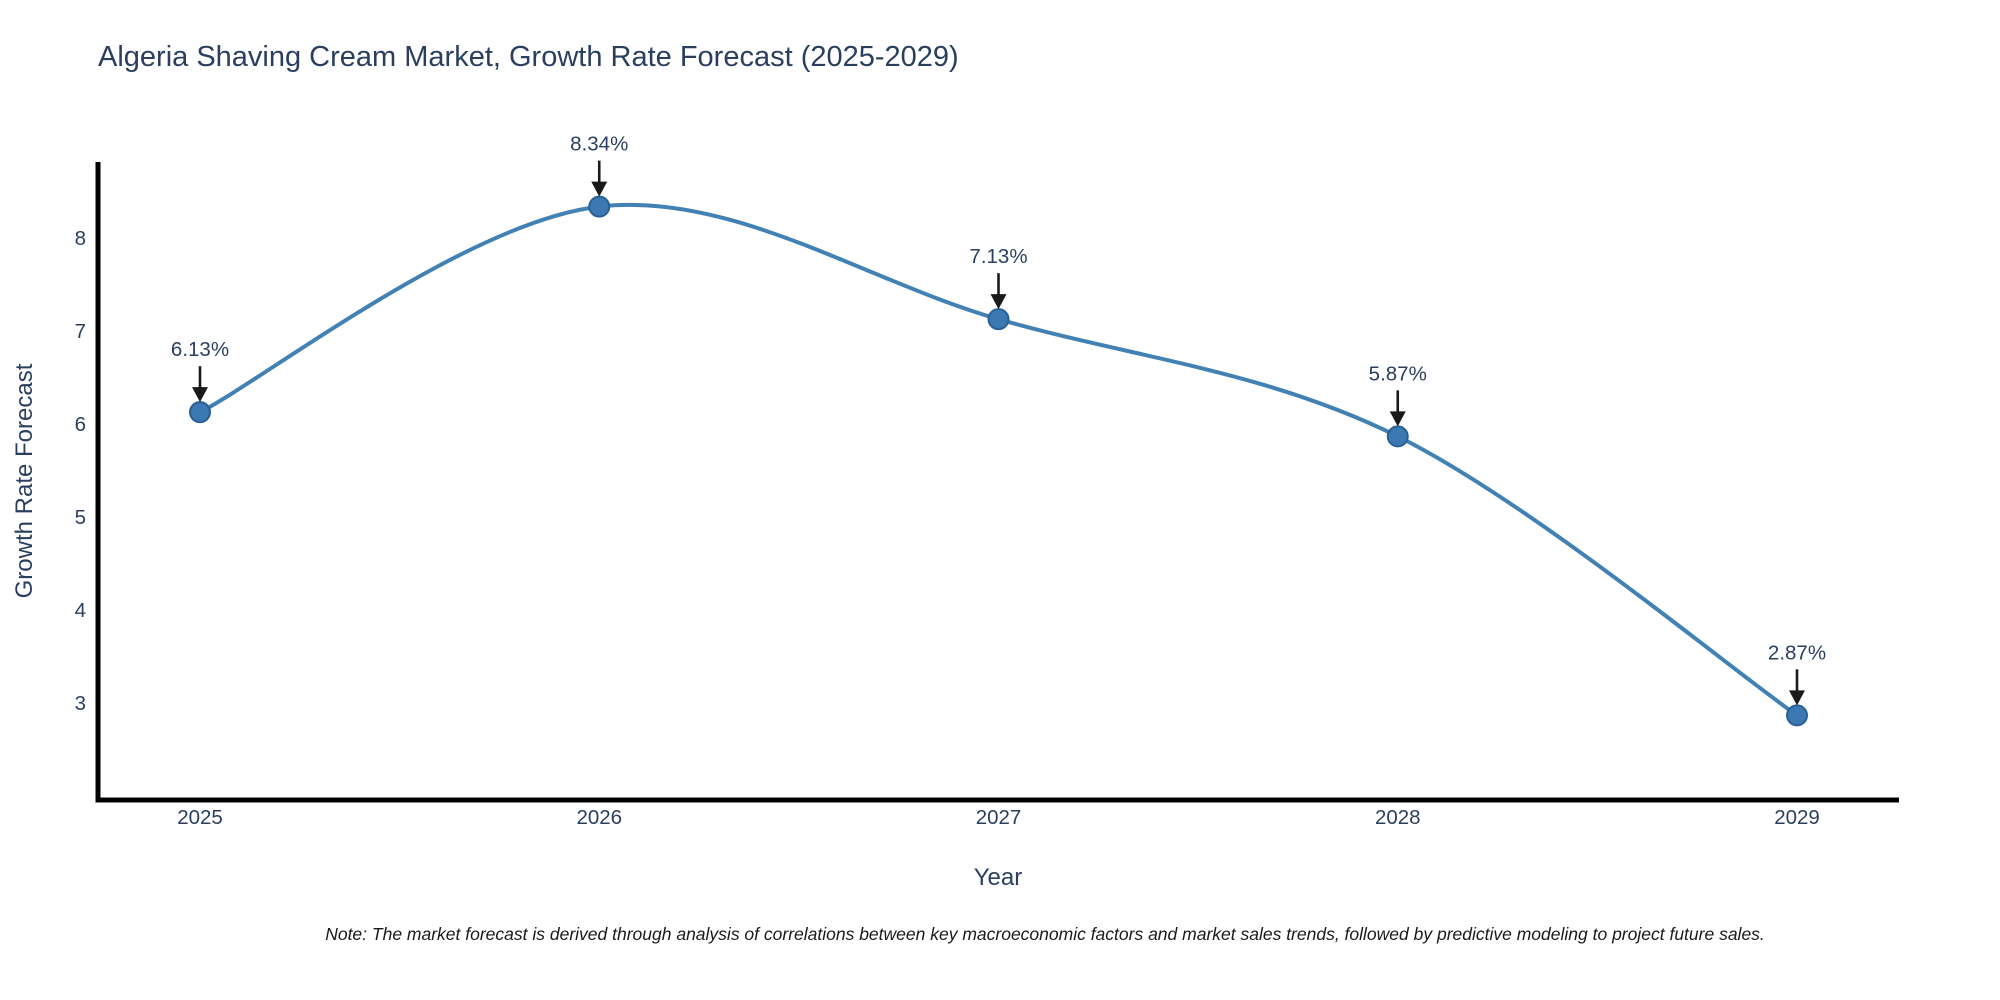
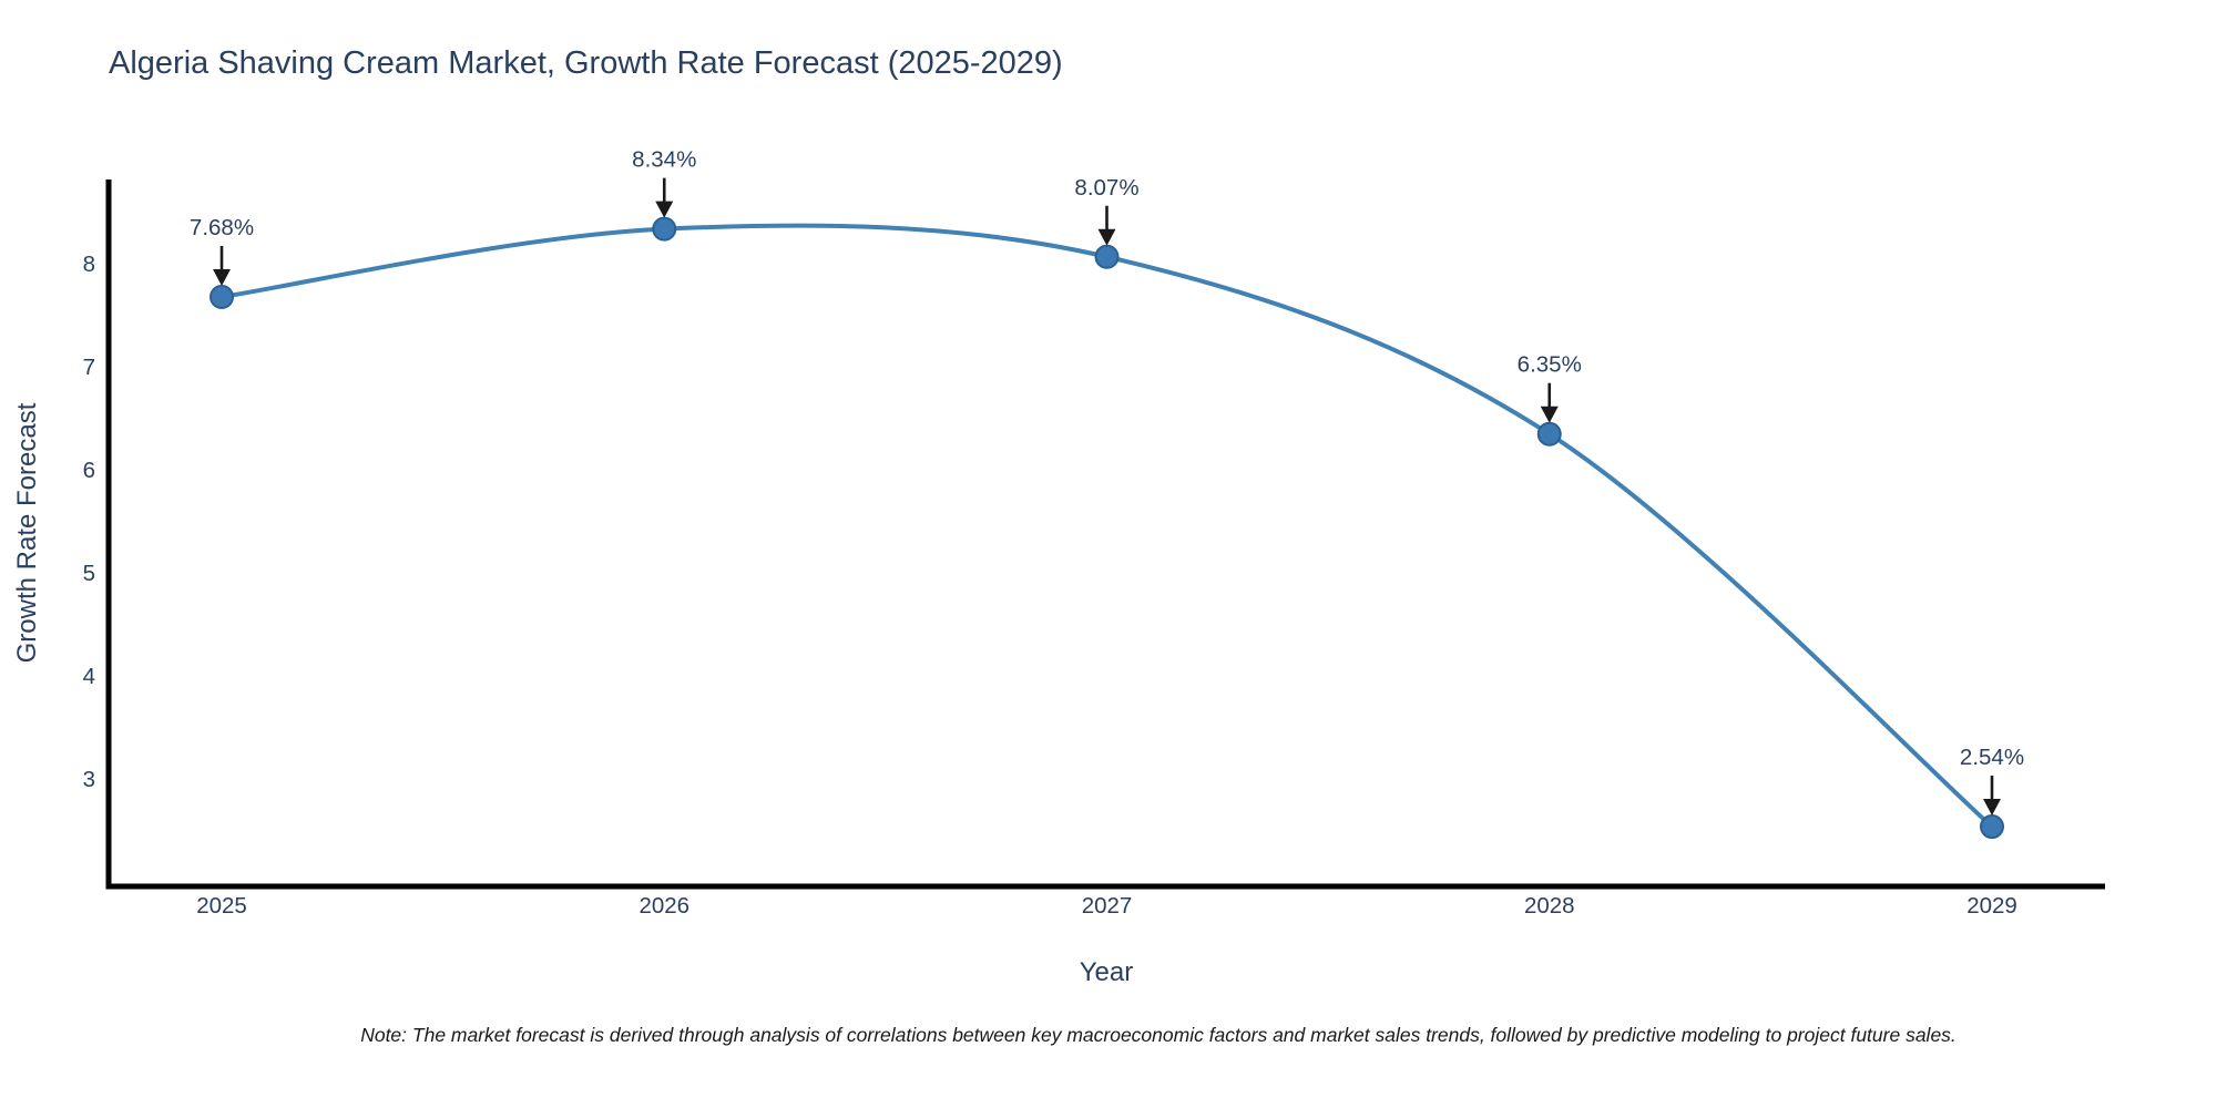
2025: 6.13% -> 7.68%
2027: 7.13% -> 8.07%
2028: 5.87% -> 6.35%
2029: 2.87% -> 2.54%
